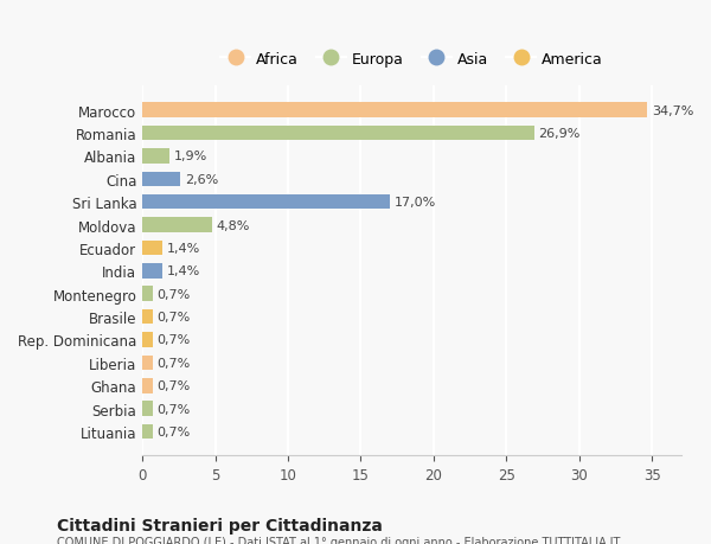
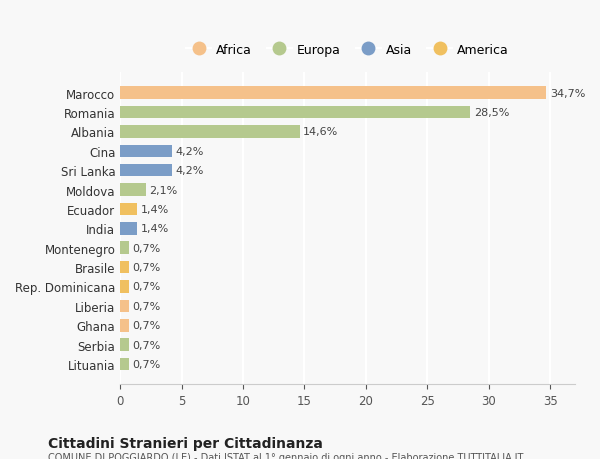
Romania: 26,9% -> 28,5%
Albania: 1,9% -> 14,6%
Cina: 2,6% -> 4,2%
Sri Lanka: 17,0% -> 4,2%
Moldova: 4,8% -> 2,1%
